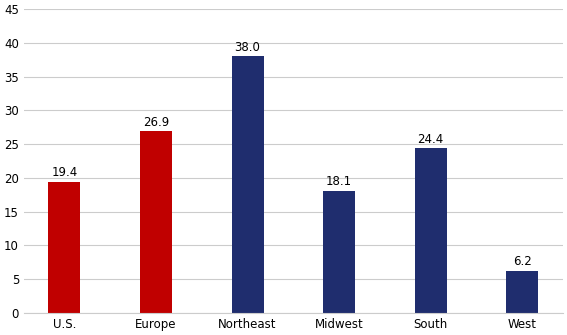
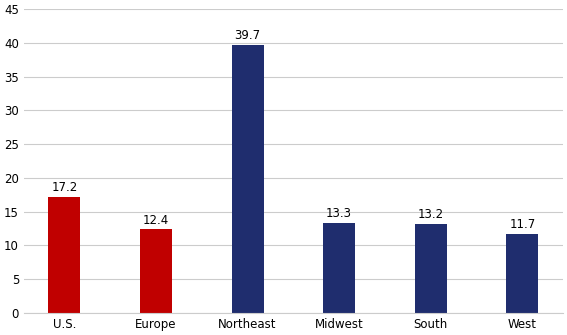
U.S.: 19.4 -> 17.2
Europe: 26.9 -> 12.4
Northeast: 38.0 -> 39.7
Midwest: 18.1 -> 13.3
South: 24.4 -> 13.2
West: 6.2 -> 11.7
